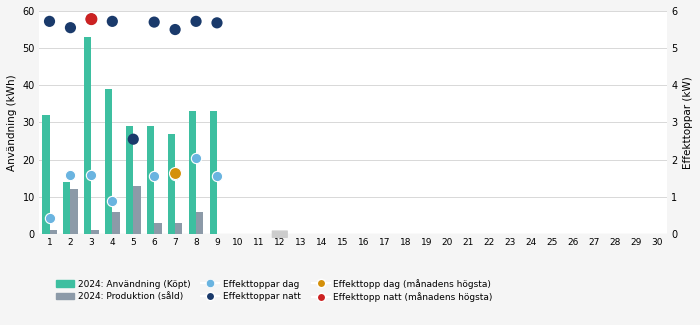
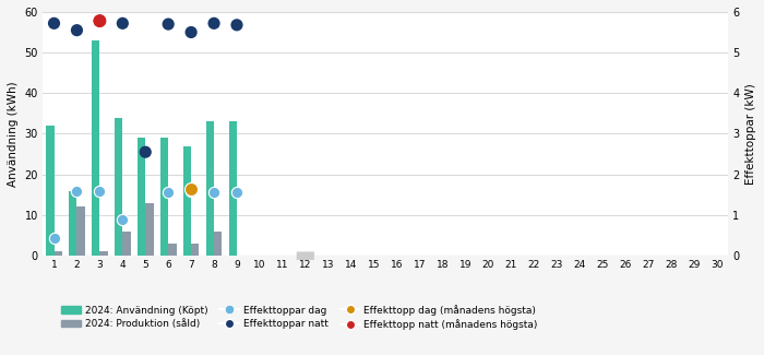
2024: Användning (Köpt)/2: 14 -> 16
2024: Användning (Köpt)/4: 39 -> 34
Effekttoppar dag/8: 2.05 -> 1.57
